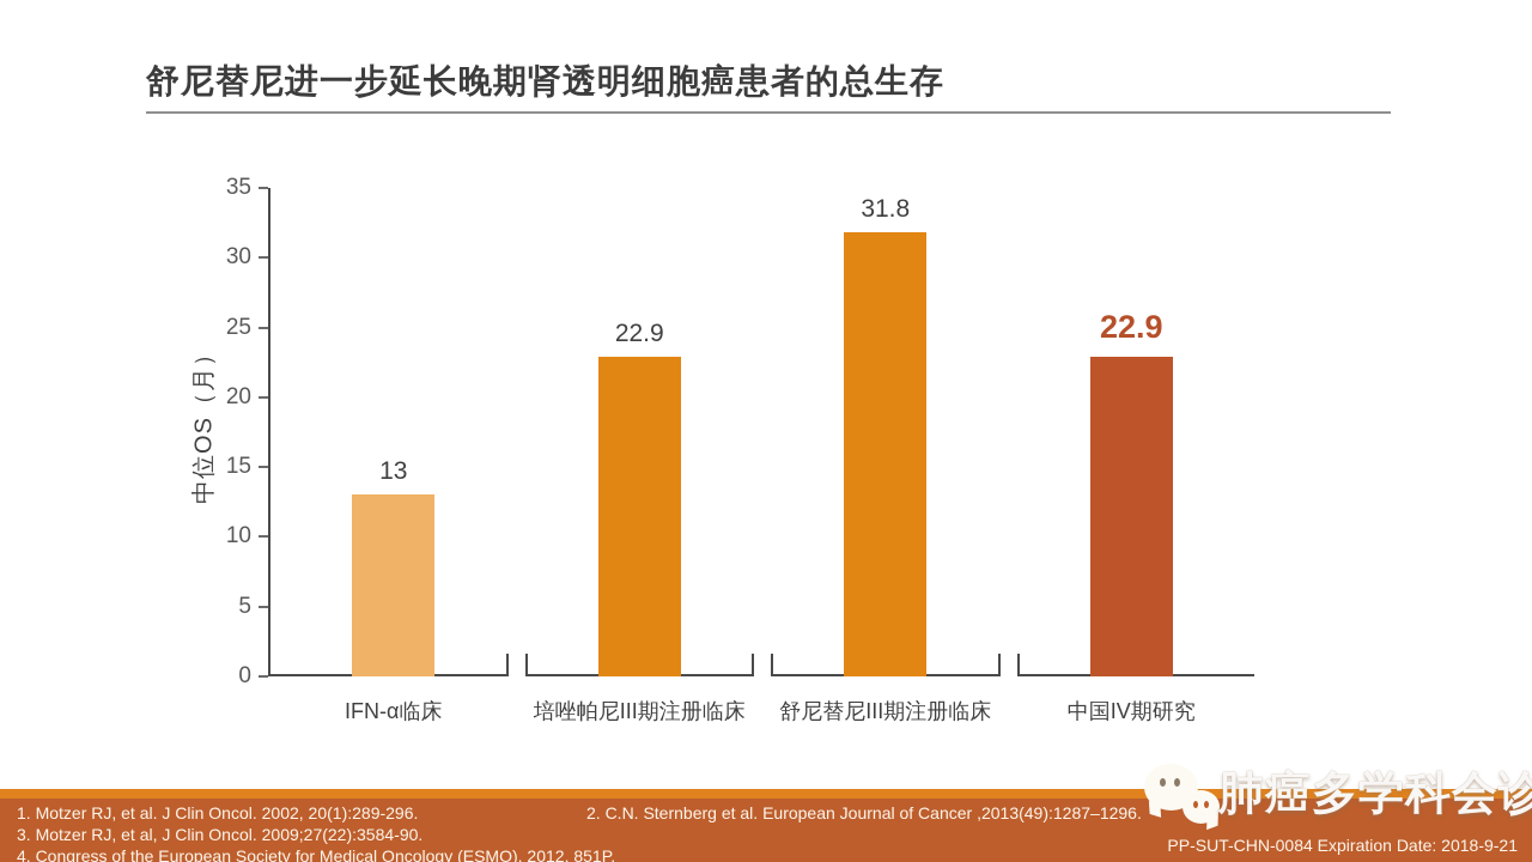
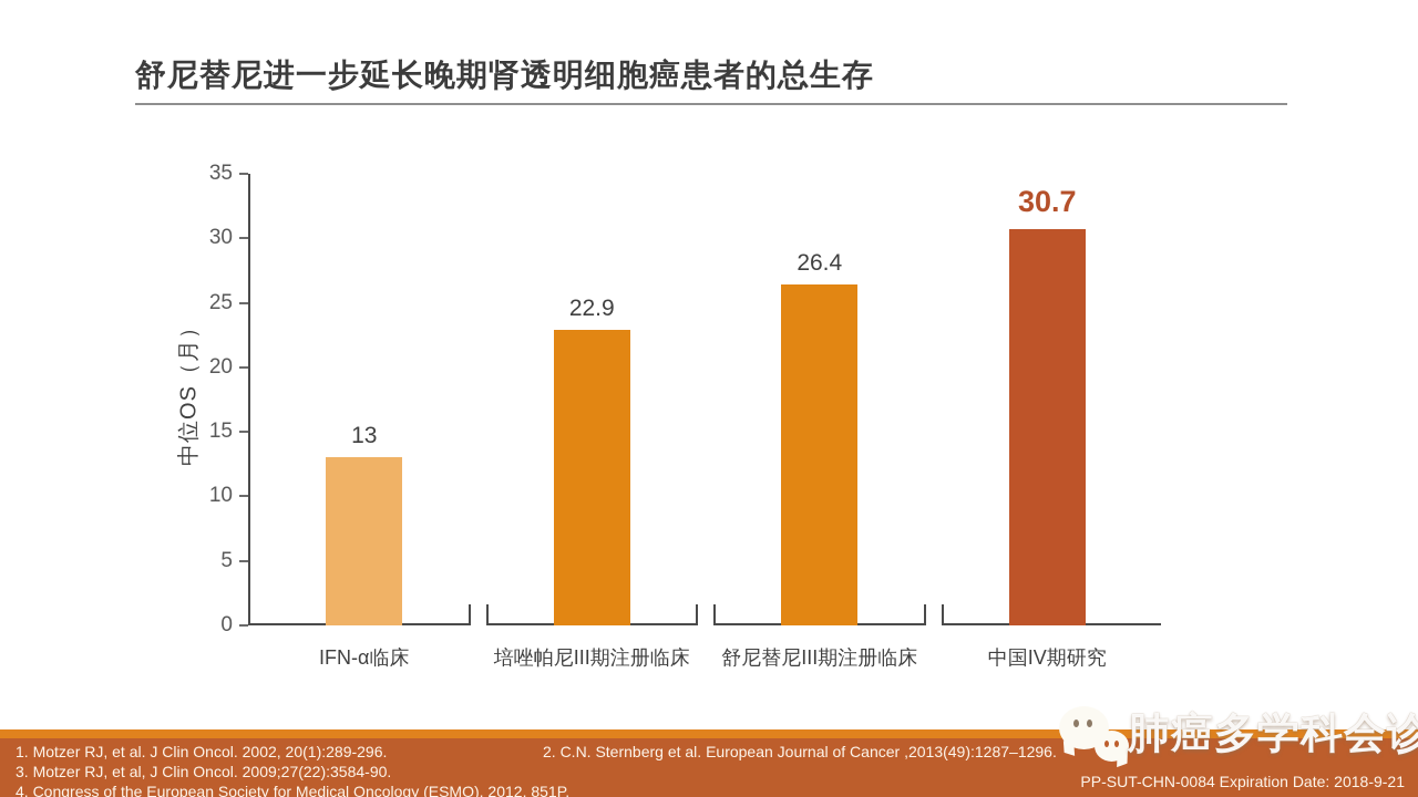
舒尼替尼III期注册临床: 31.8 -> 26.4
中国IV期研究: 22.9 -> 30.7
